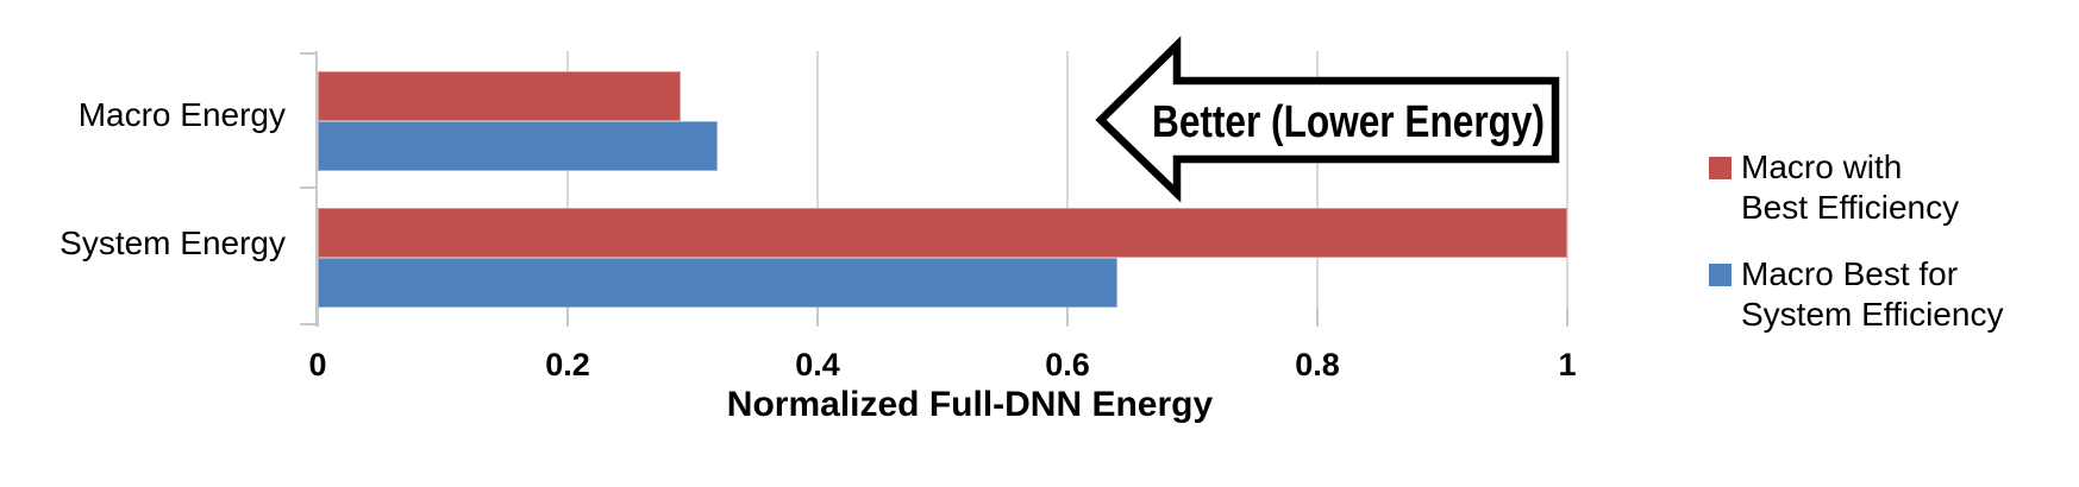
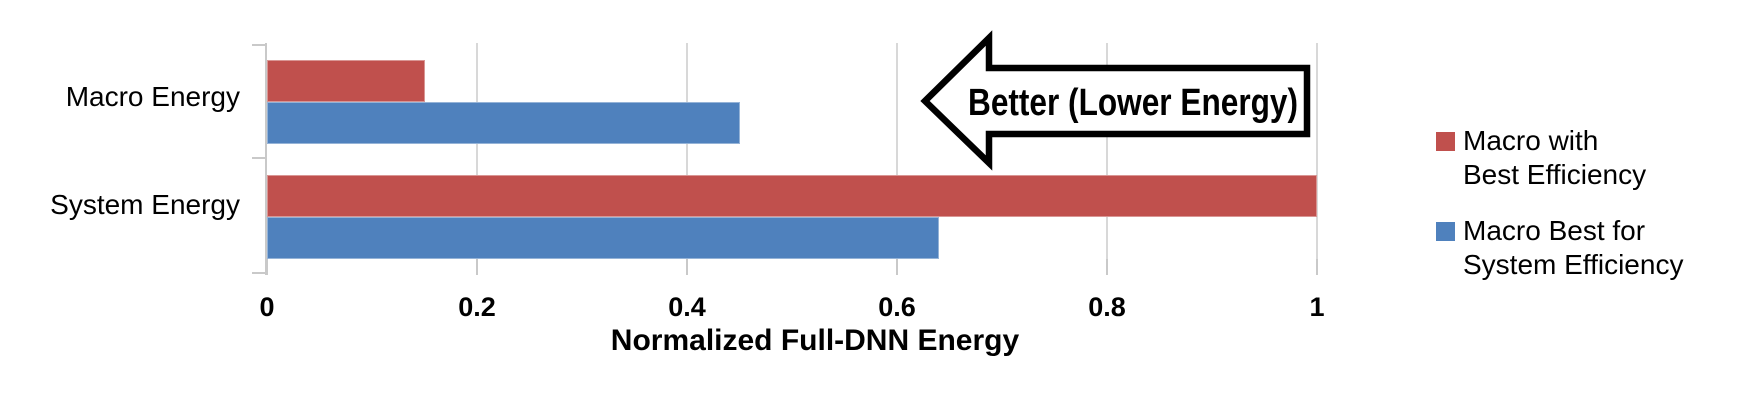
Macro with Best Efficiency/Macro Energy: 0.29 -> 0.15
Macro Best for System Efficiency/Macro Energy: 0.32 -> 0.45
